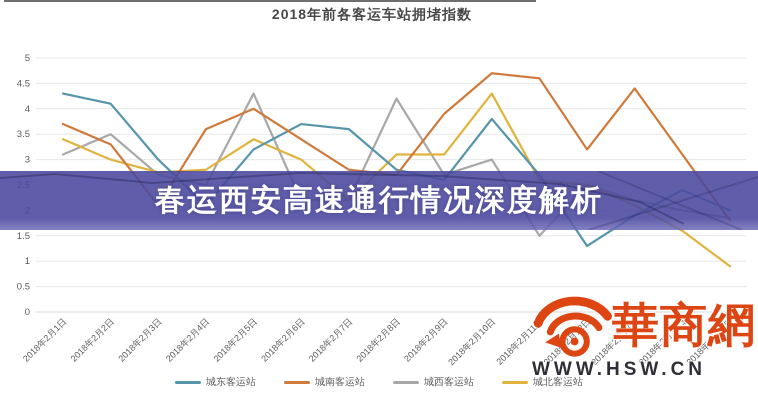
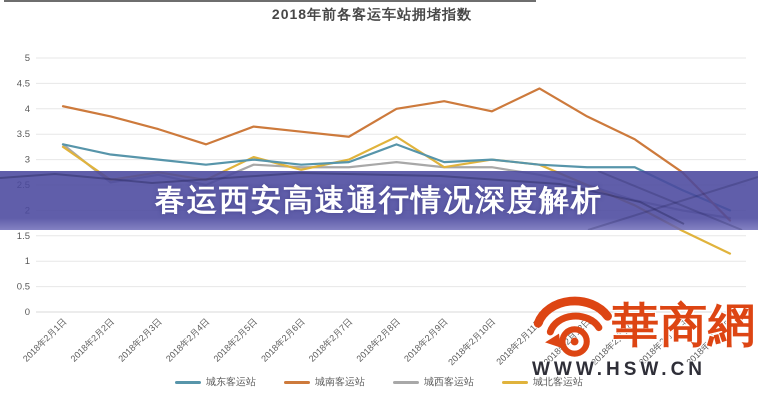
城东客运站/2018年2月1日: 4.3 -> 3.3
城南客运站/2018年2月1日: 3.7 -> 4.0
城西客运站/2018年2月1日: 3.1 -> 3.3
城北客运站/2018年2月1日: 3.4 -> 3.2
城东客运站/2018年2月2日: 4.1 -> 3.1
城南客运站/2018年2月2日: 3.3 -> 3.9
城西客运站/2018年2月2日: 3.5 -> 2.5
城北客运站/2018年2月2日: 3.0 -> 2.6
城南客运站/2018年2月3日: 2.1 -> 3.6
城东客运站/2018年2月4日: 2.1 -> 2.9
城南客运站/2018年2月4日: 3.6 -> 3.3
城北客运站/2018年2月4日: 2.8 -> 2.6
城东客运站/2018年2月5日: 3.2 -> 3.0
城南客运站/2018年2月5日: 4.0 -> 3.6
城西客运站/2018年2月5日: 4.3 -> 2.9
城北客运站/2018年2月5日: 3.4 -> 3.0
城东客运站/2018年2月6日: 3.7 -> 2.9
城南客运站/2018年2月6日: 3.4 -> 3.5
城西客运站/2018年2月6日: 2.2 -> 2.9
城北客运站/2018年2月6日: 3.0 -> 2.8
城东客运站/2018年2月7日: 3.6 -> 3.0
城南客运站/2018年2月7日: 2.8 -> 3.5
城西客运站/2018年2月7日: 2.2 -> 2.9
城北客运站/2018年2月7日: 2.2 -> 3.0
城东客运站/2018年2月8日: 2.8 -> 3.3
城南客运站/2018年2月8日: 2.7 -> 4.0
城西客运站/2018年2月8日: 4.2 -> 3.0
城北客运站/2018年2月8日: 3.1 -> 3.5
城东客运站/2018年2月9日: 2.6 -> 3.0
城南客运站/2018年2月9日: 3.9 -> 4.2
城西客运站/2018年2月9日: 2.7 -> 2.9
城北客运站/2018年2月9日: 3.1 -> 2.9
城东客运站/2018年2月10日: 3.8 -> 3.0
城南客运站/2018年2月10日: 4.7 -> 4.0
城西客运站/2018年2月10日: 3.0 -> 2.9
城北客运站/2018年2月10日: 4.3 -> 3.0
城东客运站/2018年2月11日: 2.7 -> 2.9
城南客运站/2018年2月11日: 4.6 -> 4.4
城西客运站/2018年2月11日: 1.5 -> 2.7
城北客运站/2018年2月11日: 2.6 -> 2.9
城东客运站/2018年2月12日: 1.3 -> 2.9
城南客运站/2018年2月12日: 3.2 -> 3.9
城东客运站/2018年2月13日: 1.9 -> 2.9
城南客运站/2018年2月13日: 4.4 -> 3.4
城南客运站/2018年2月14日: 3.1 -> 2.8
城北客运站/2018年2月15日: 0.9 -> 1.1
